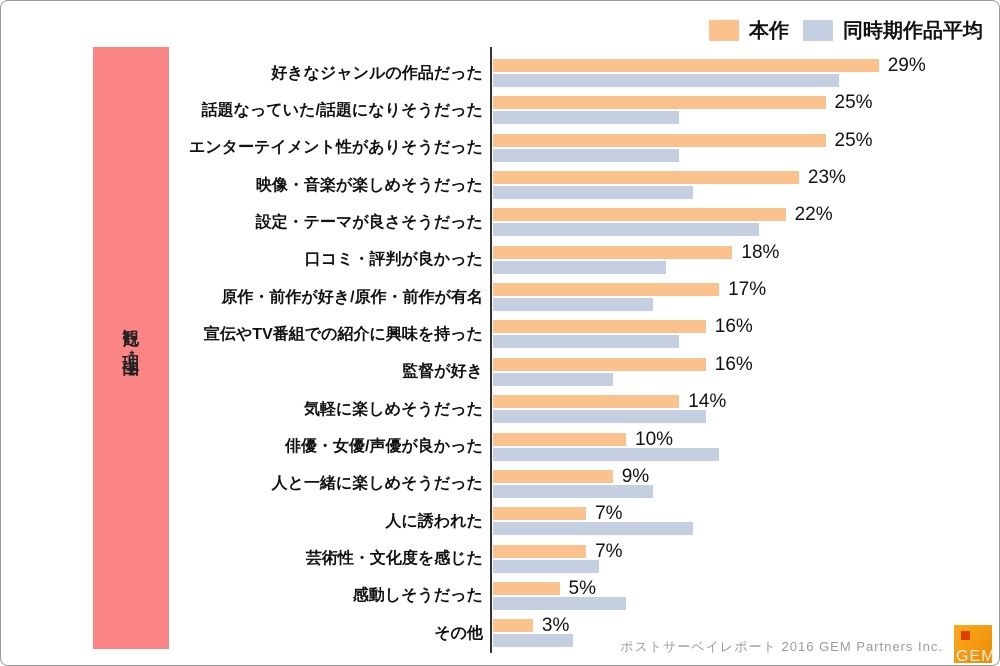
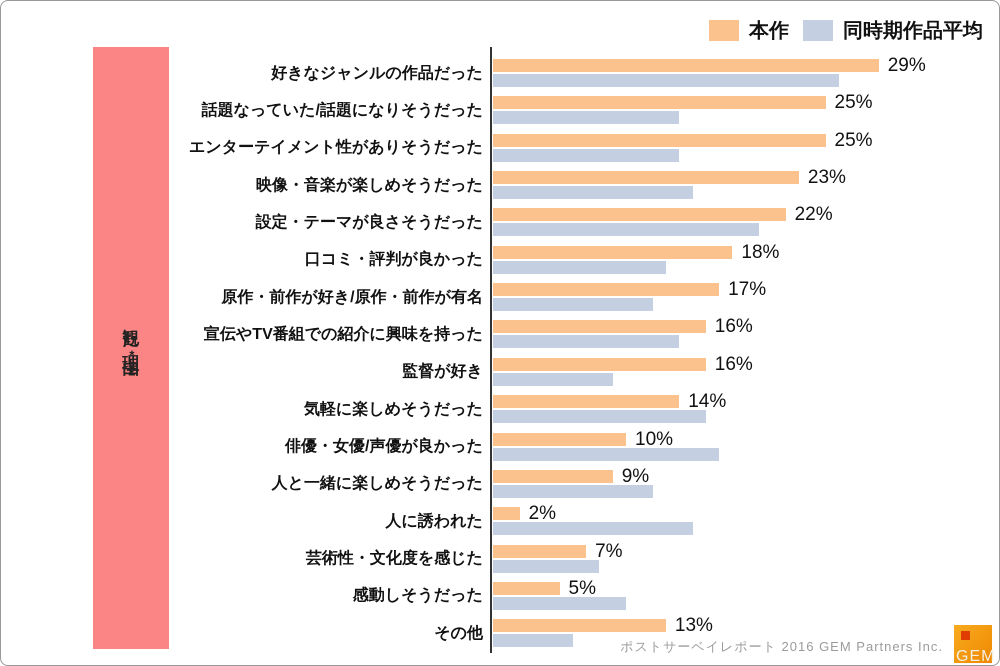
本作/人に誘われた: 7% -> 2%
本作/その他: 3% -> 13%
